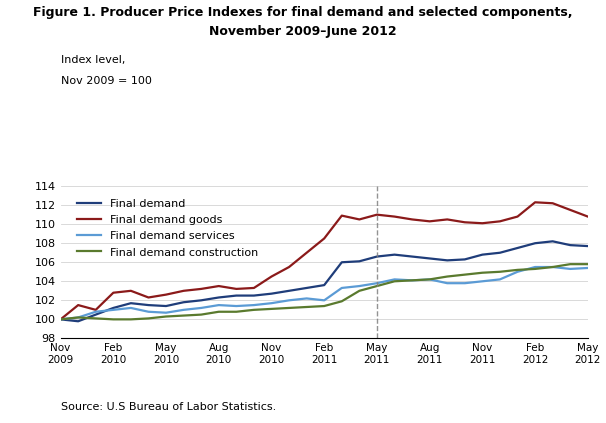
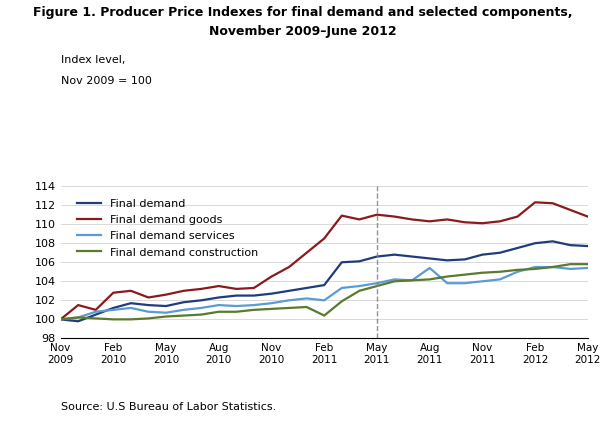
Final demand construction/Feb 2011: 101.4 -> 100.4
Final demand services/Aug 2011: 104.2 -> 105.4
